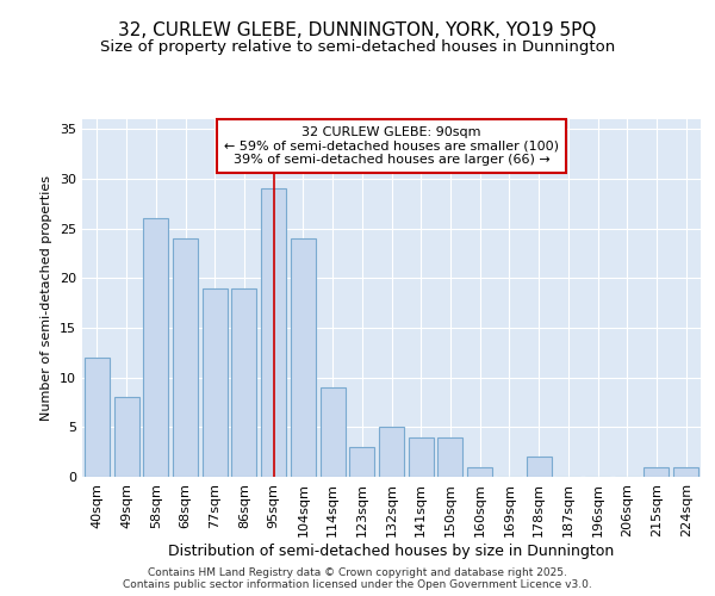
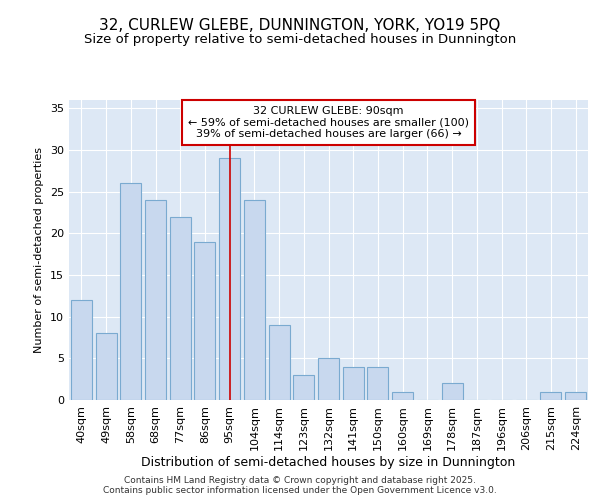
77sqm: 19 -> 22
